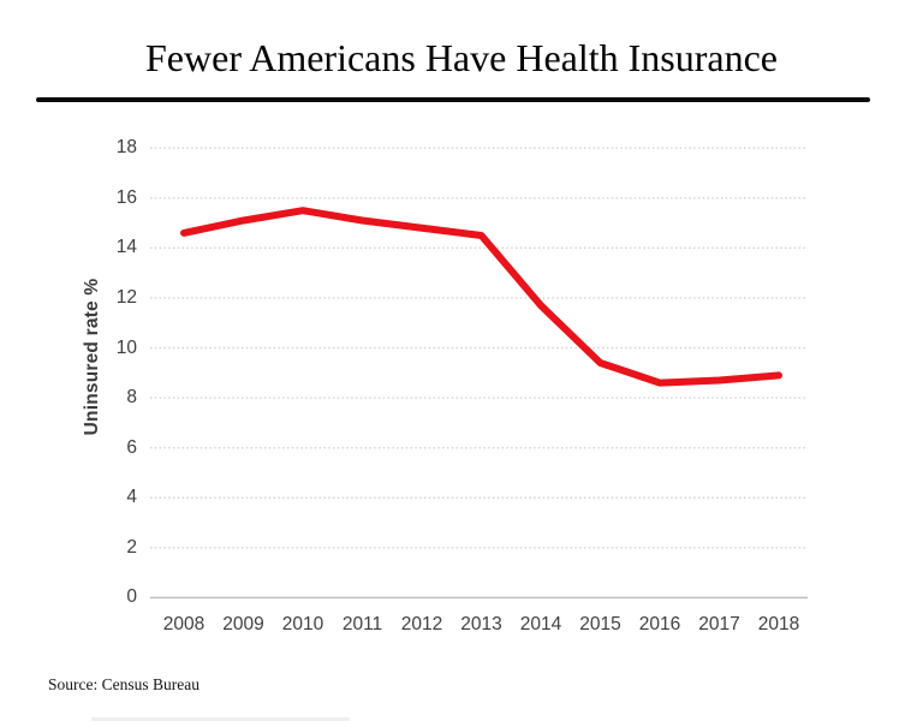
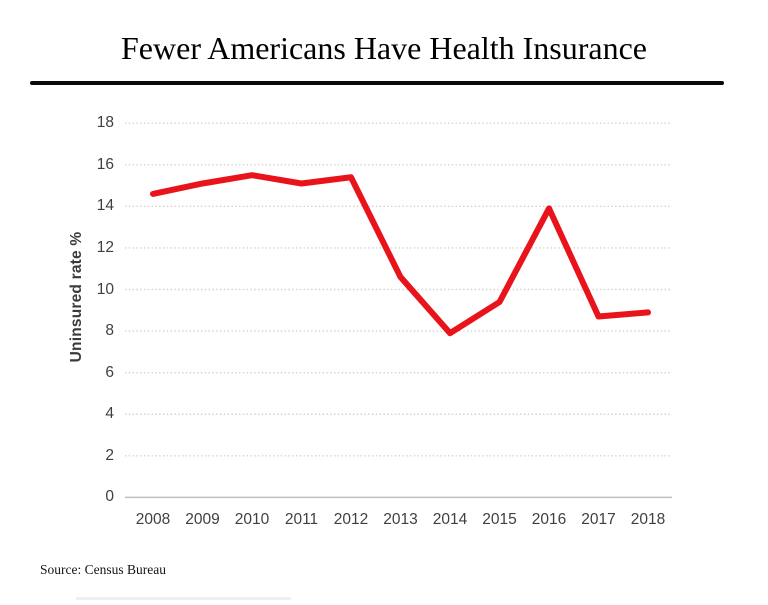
2012: 14.8 -> 15.4
2013: 14.5 -> 10.6
2014: 11.7 -> 7.9
2016: 8.6 -> 13.9
